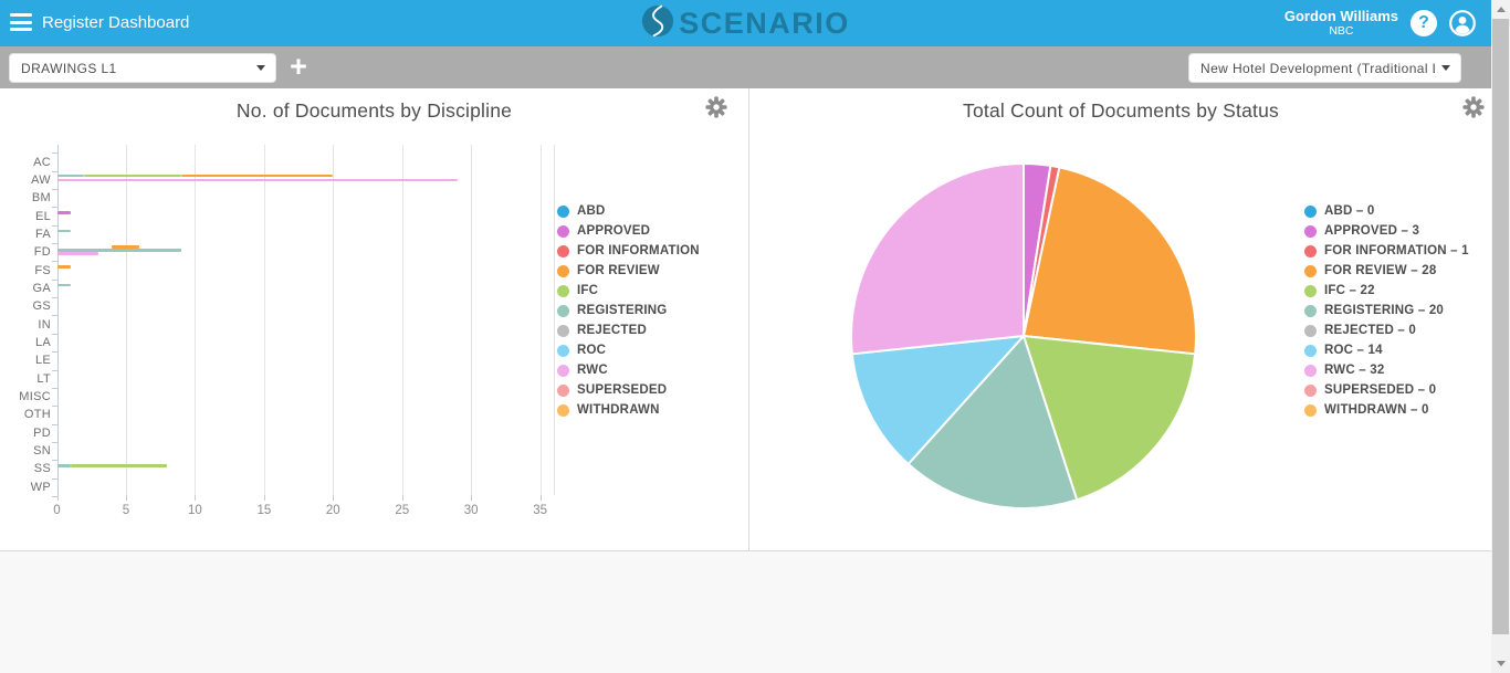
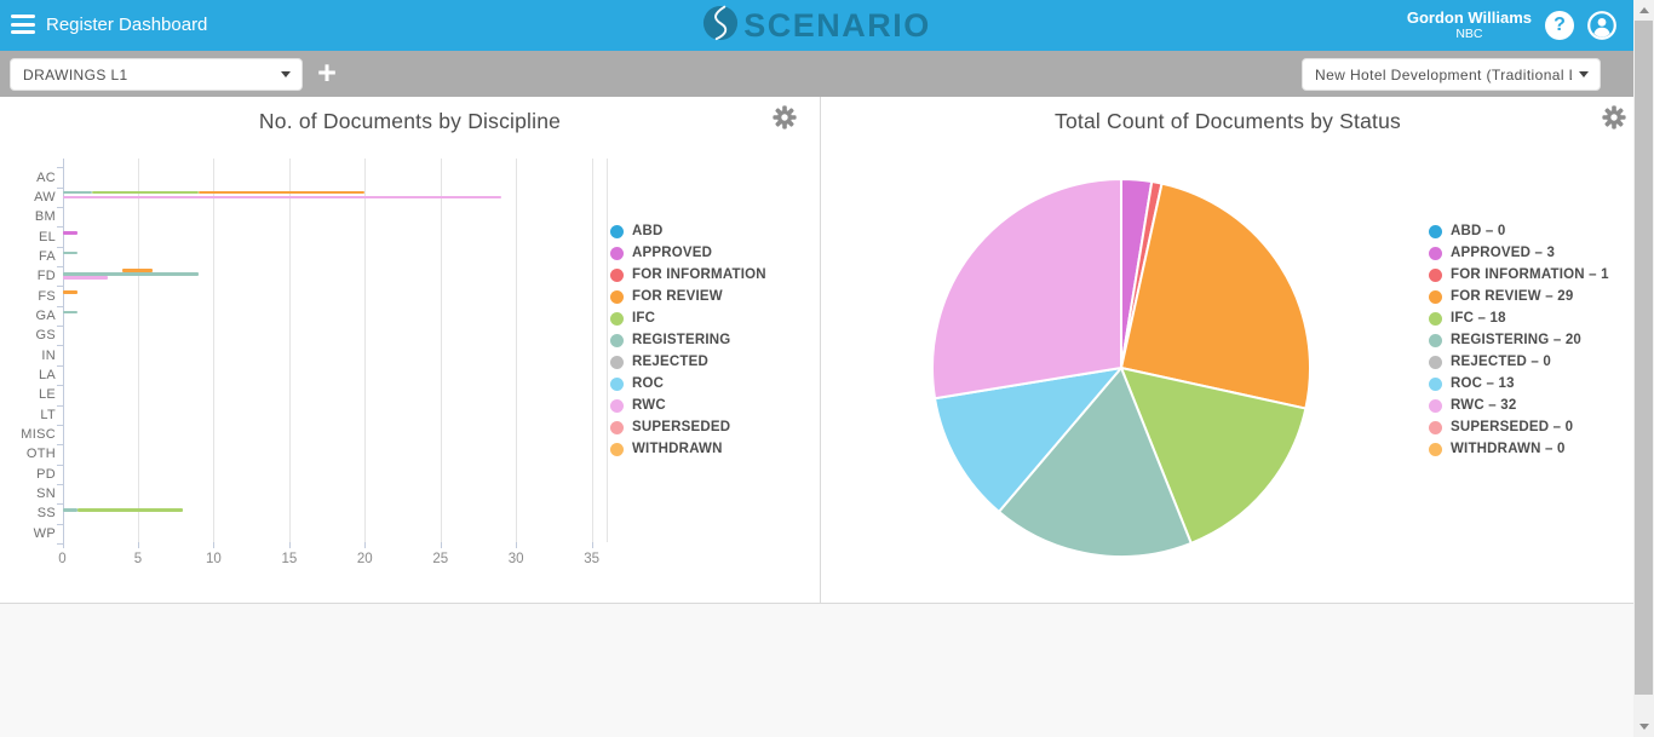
Total Count of Documents by Status/FOR REVIEW: 28 -> 29
Total Count of Documents by Status/IFC: 22 -> 18
Total Count of Documents by Status/ROC: 14 -> 13
